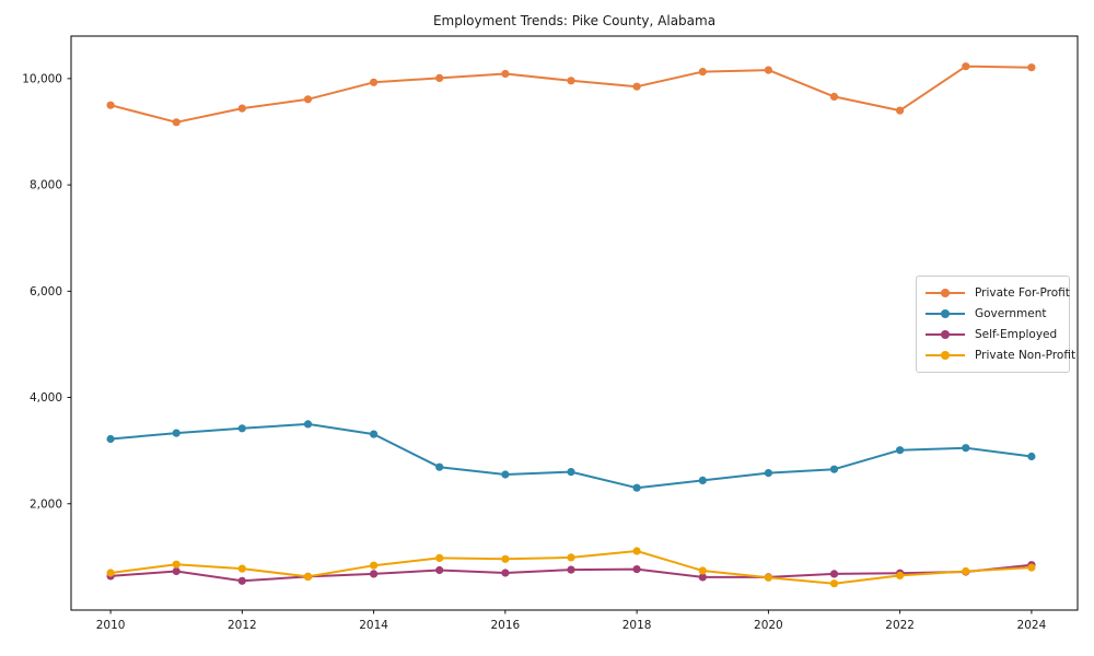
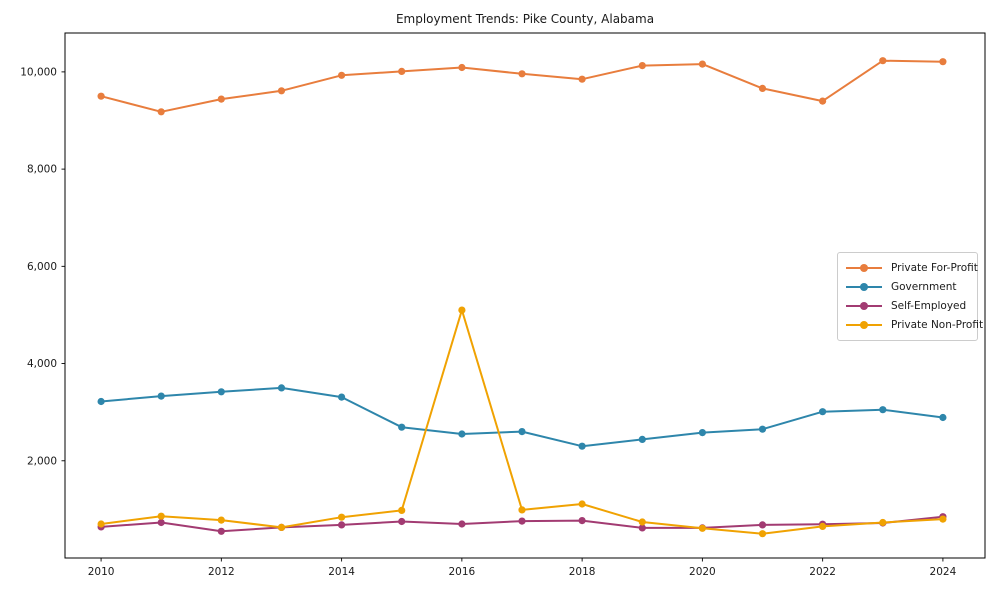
Private Non-Profit/2016: 1000 -> 5100
